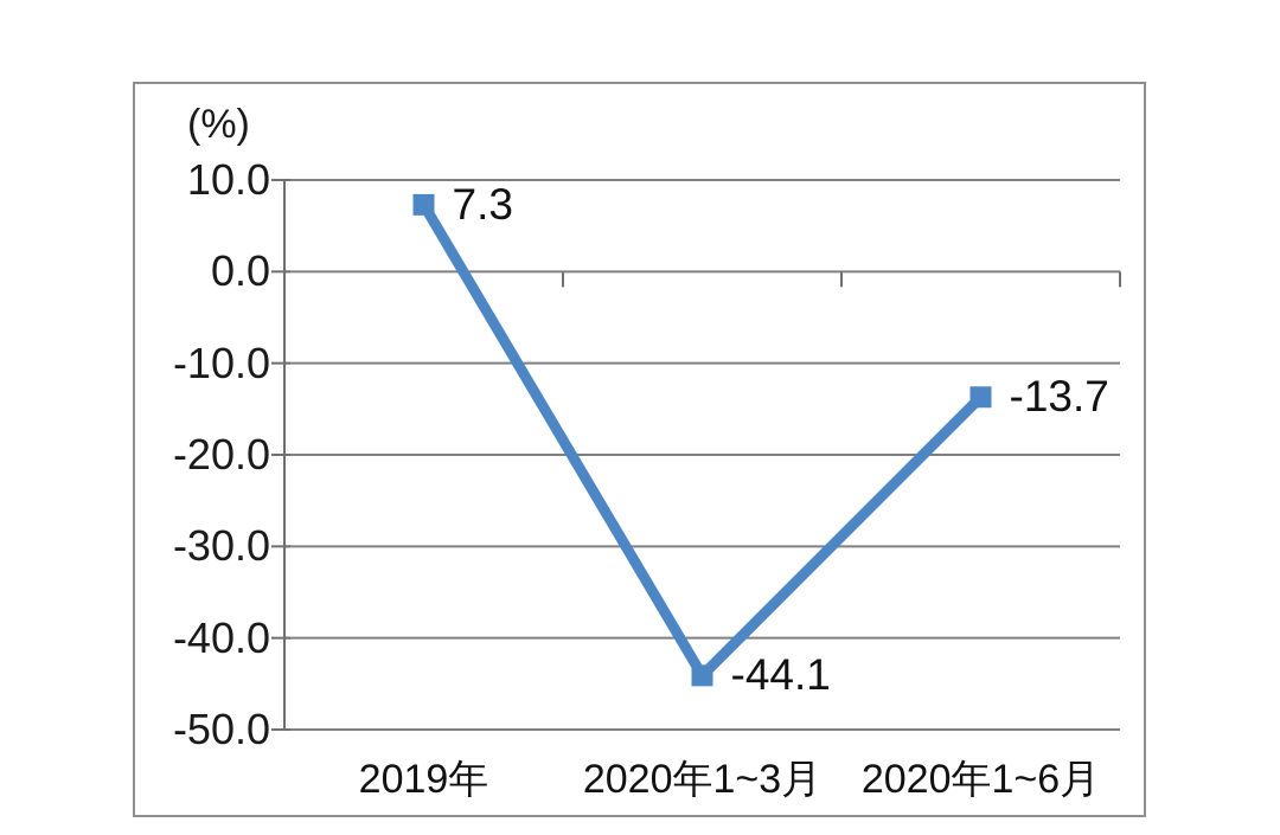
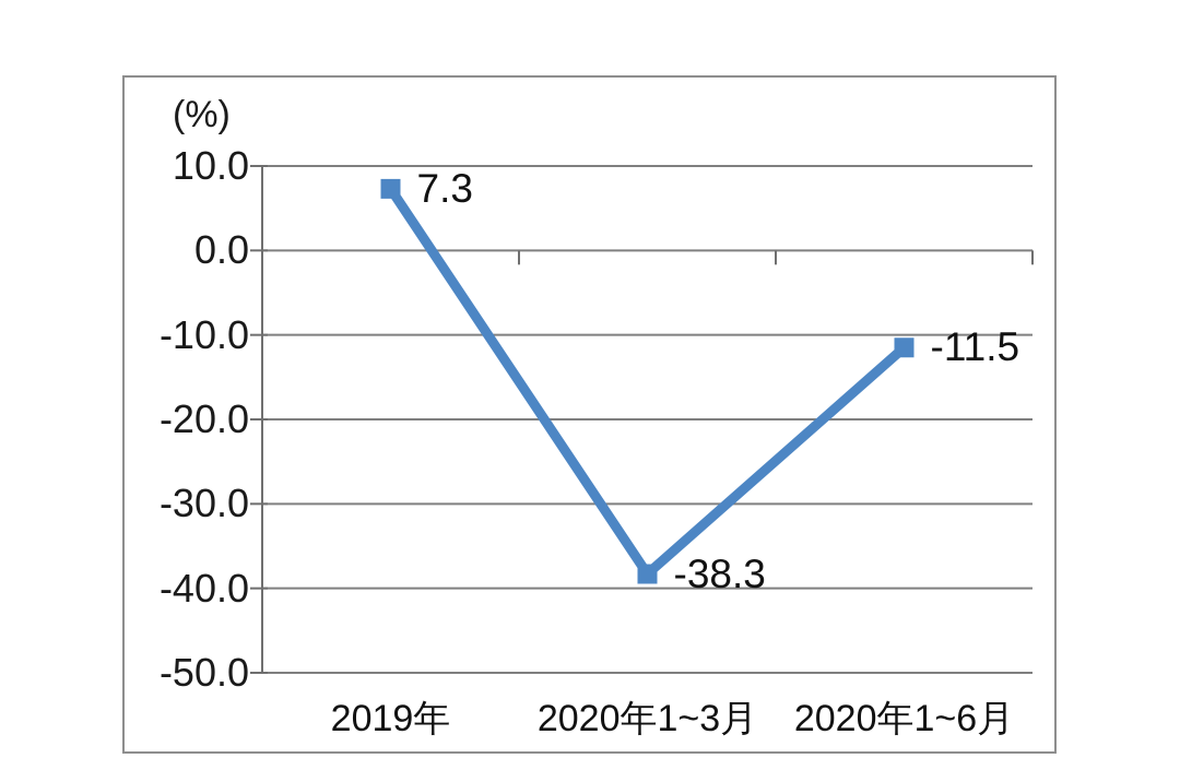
2020年1~3月: -44.1 -> -38.3
2020年1~6月: -13.7 -> -11.5
